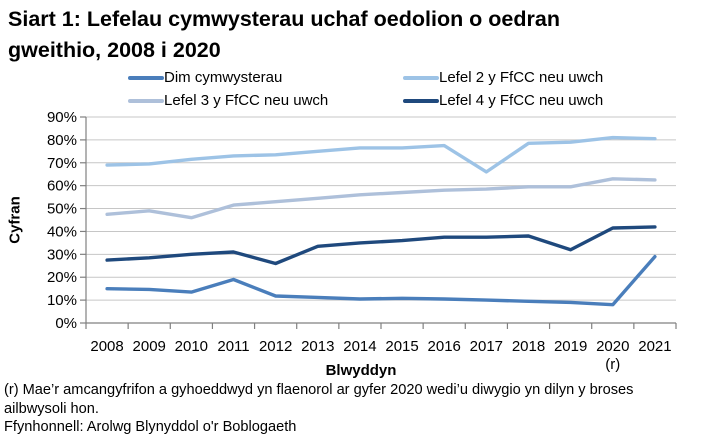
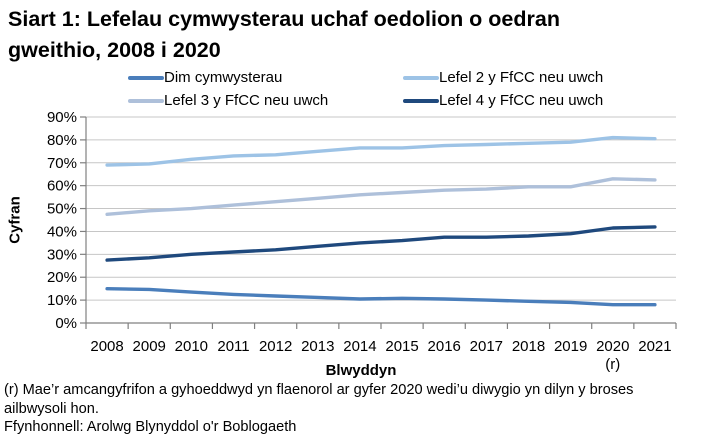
Lefel 3 y FfCC neu uwch/2010: 46% -> 50%
Dim cymwysterau/2011: 19% -> 12%
Lefel 4 y FfCC neu uwch/2012: 26% -> 32%
Lefel 2 y FfCC neu uwch/2017: 66% -> 78%
Lefel 4 y FfCC neu uwch/2019: 32% -> 39%
Dim cymwysterau/2021: 29% -> 8%
